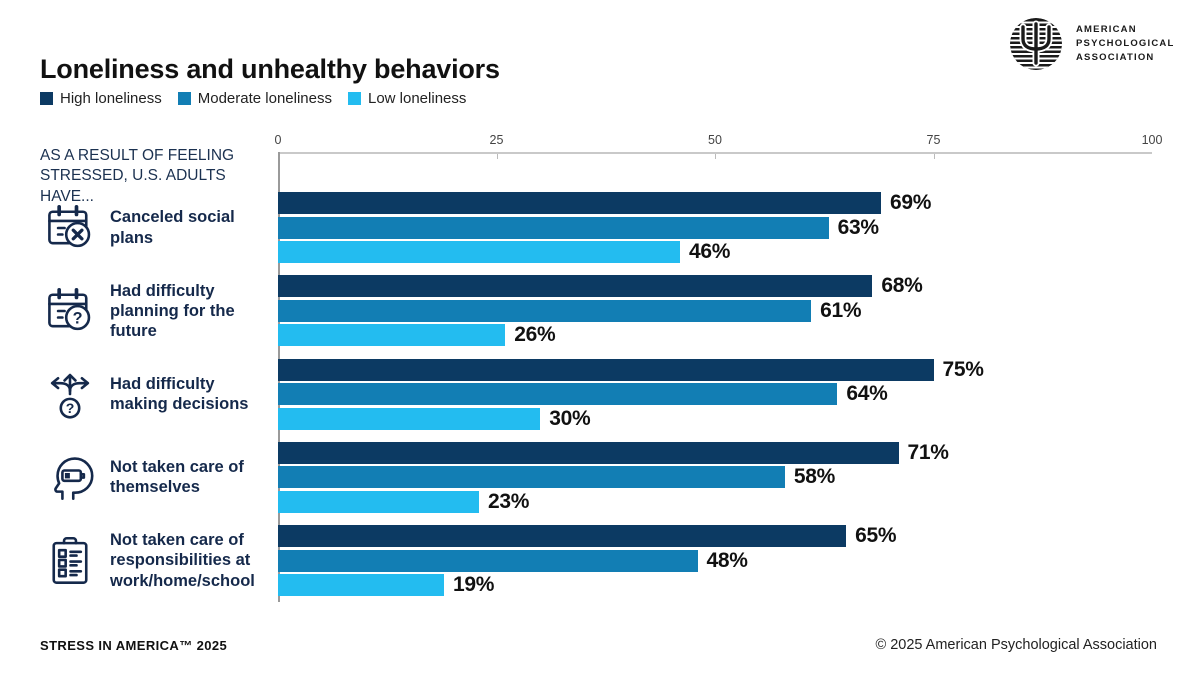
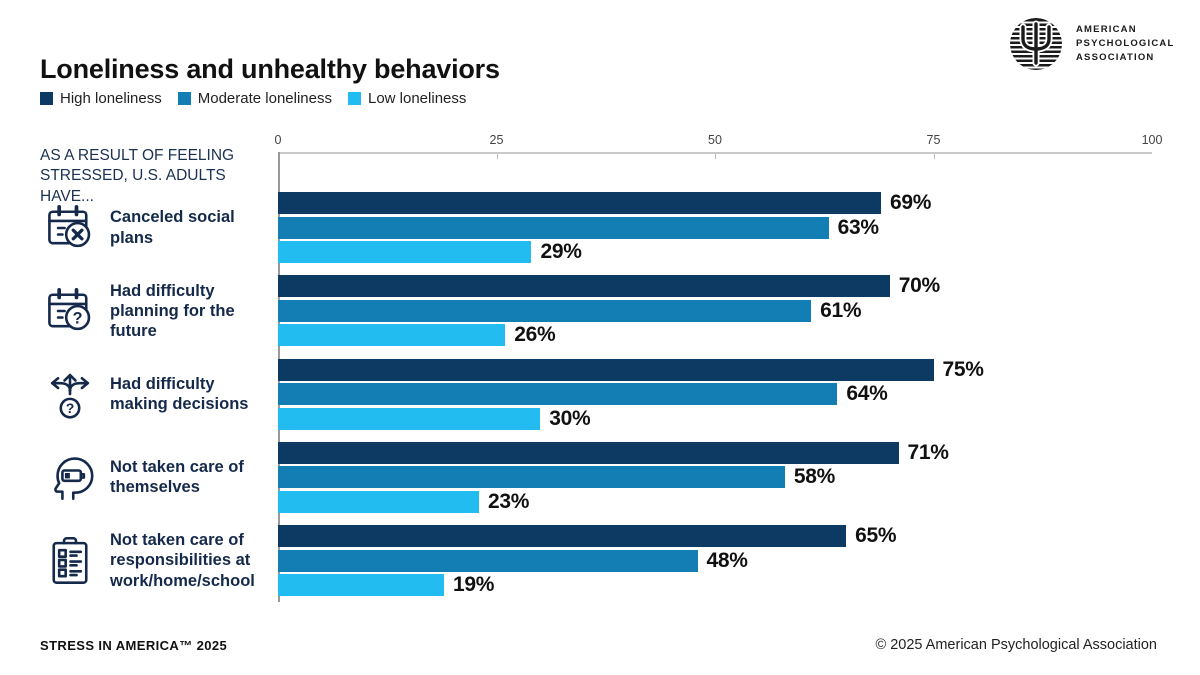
Low loneliness/Canceled social plans: 46% -> 29%
High loneliness/Had difficulty planning for the future: 68% -> 70%
